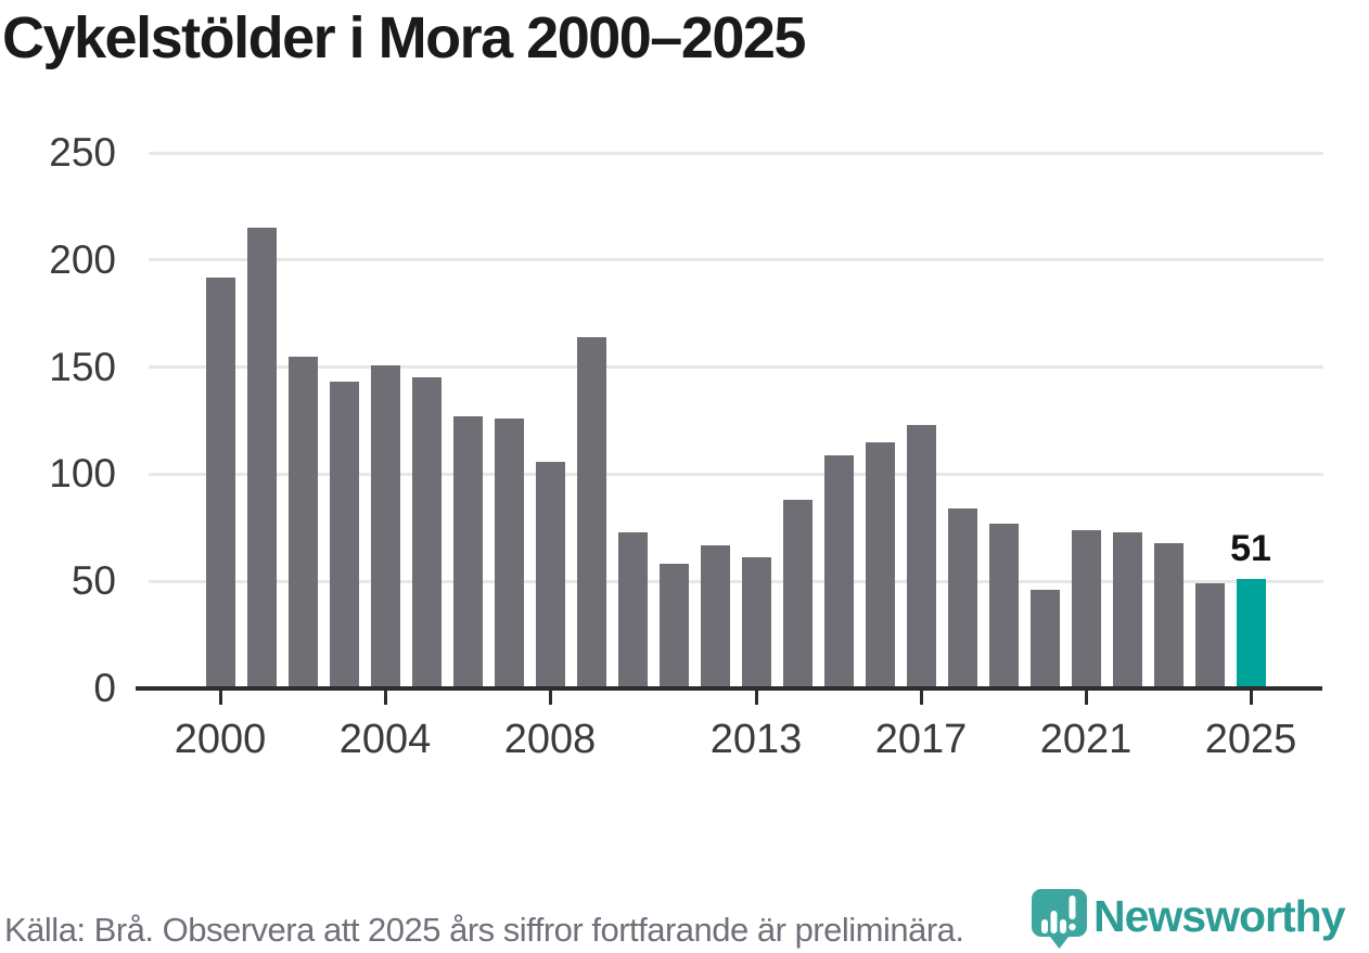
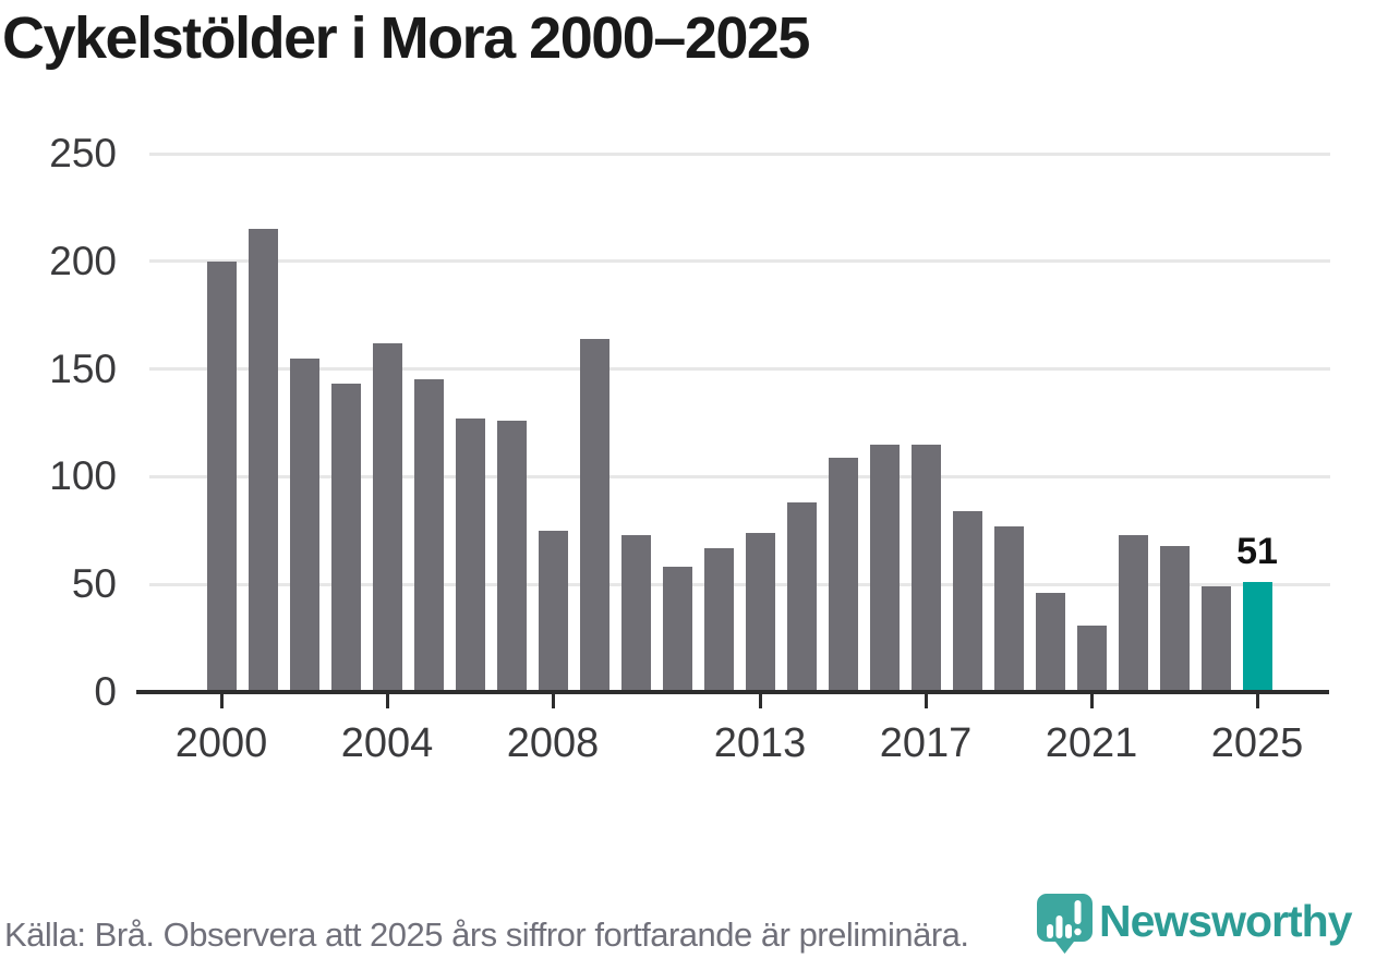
2000: 192 -> 200
2004: 151 -> 162
2008: 106 -> 75
2013: 61 -> 74
2017: 123 -> 115
2021: 74 -> 31
